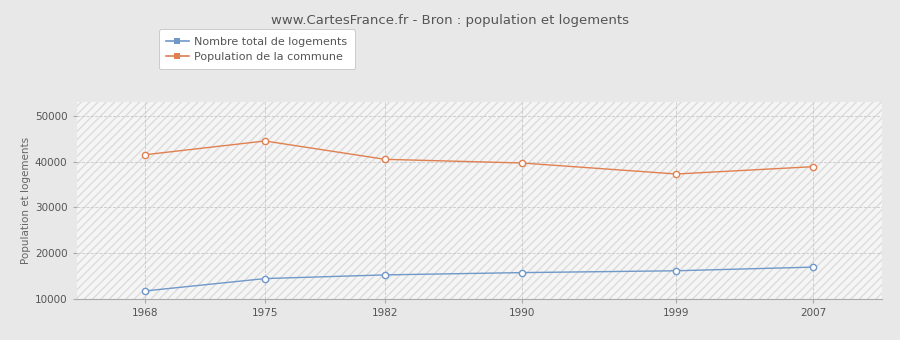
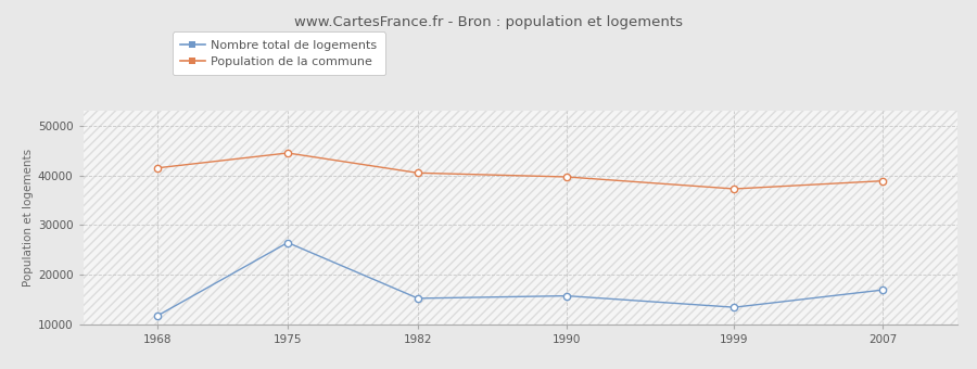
Nombre total de logements/1975: 14500 -> 26500
Nombre total de logements/1999: 16200 -> 13500
